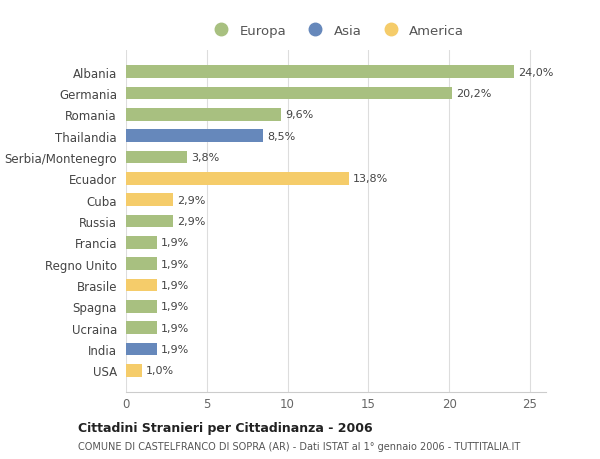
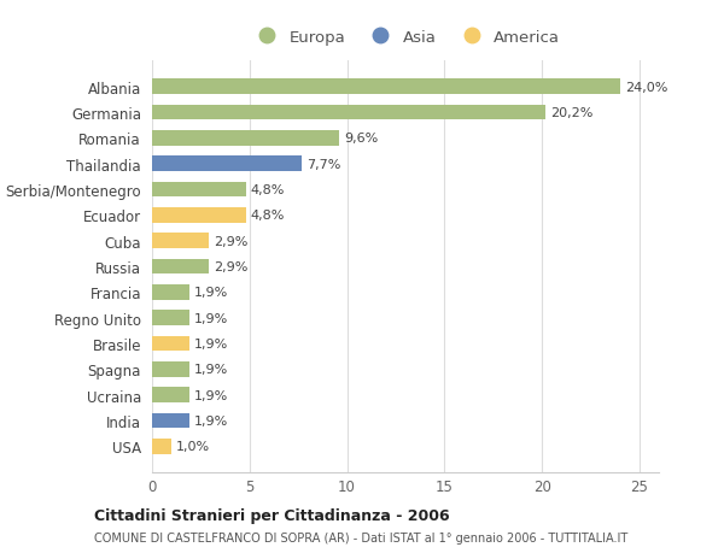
Thailandia: 8,5% -> 7,7%
Serbia/Montenegro: 3,8% -> 4,8%
Ecuador: 13,8% -> 4,8%
